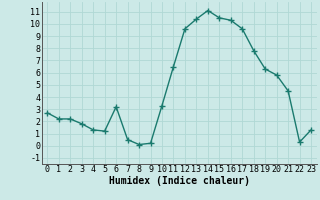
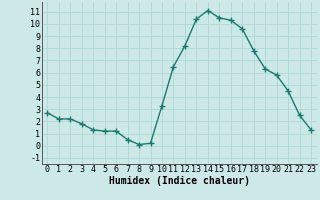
6: 3.2 -> 1.2
12: 9.6 -> 8.2
22: 0.3 -> 2.5
